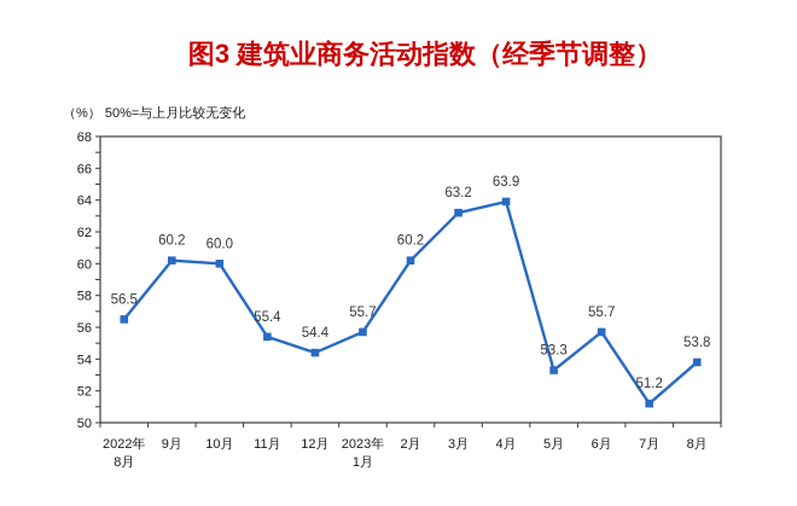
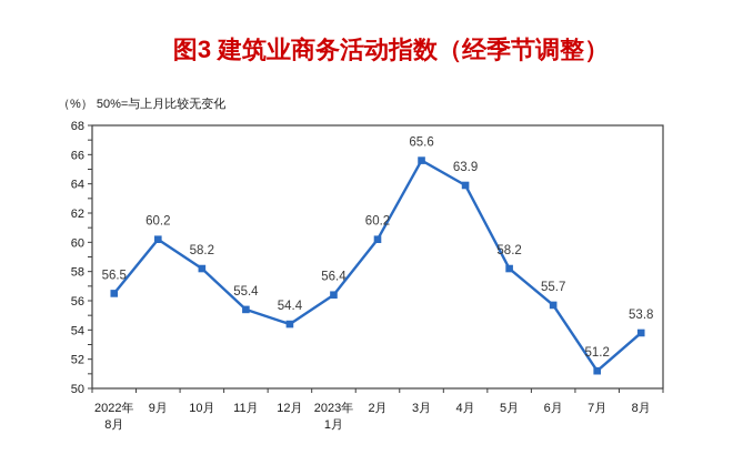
10月: 60.0 -> 58.2
2023年 1月: 55.7 -> 56.4
3月: 63.2 -> 65.6
5月: 53.3 -> 58.2
